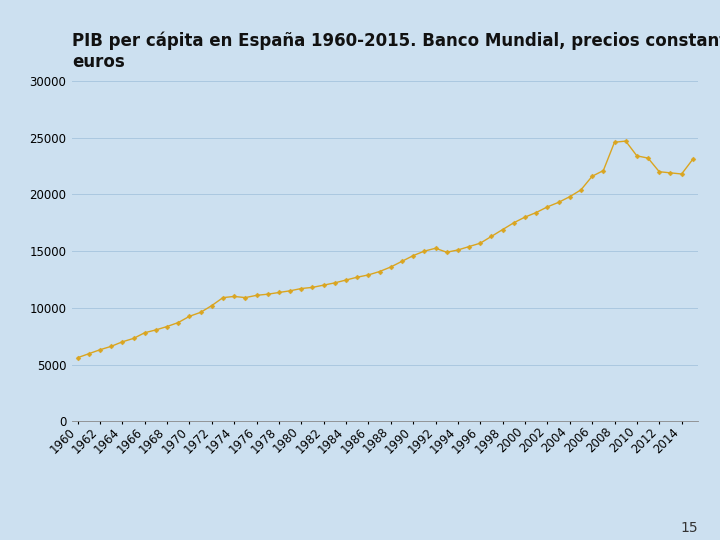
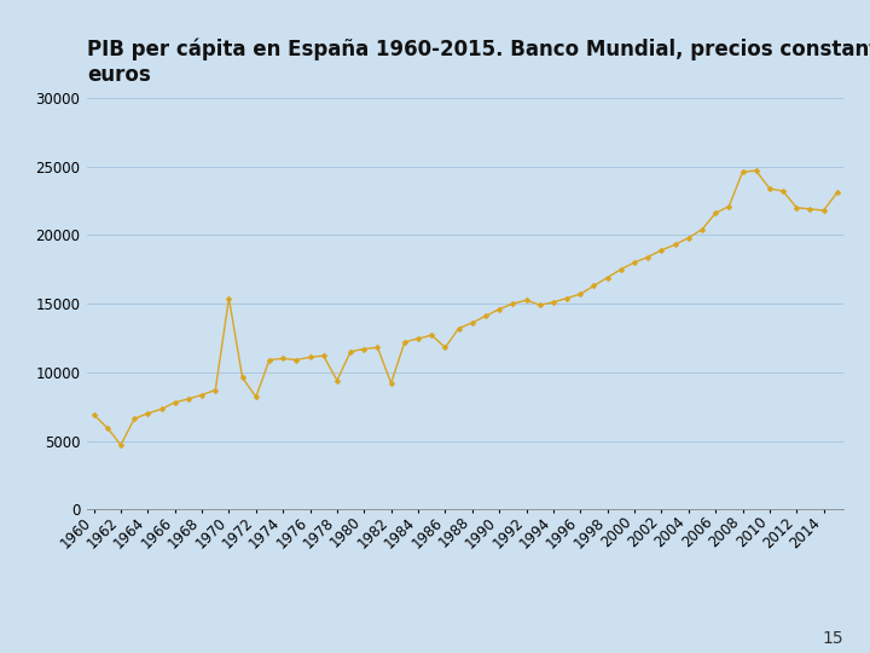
1960: 5600 -> 6900
1962: 6300 -> 4700
1970: 9200 -> 15400
1972: 10200 -> 8200
1978: 11400 -> 9400
1982: 12000 -> 9200
1986: 12900 -> 11800
